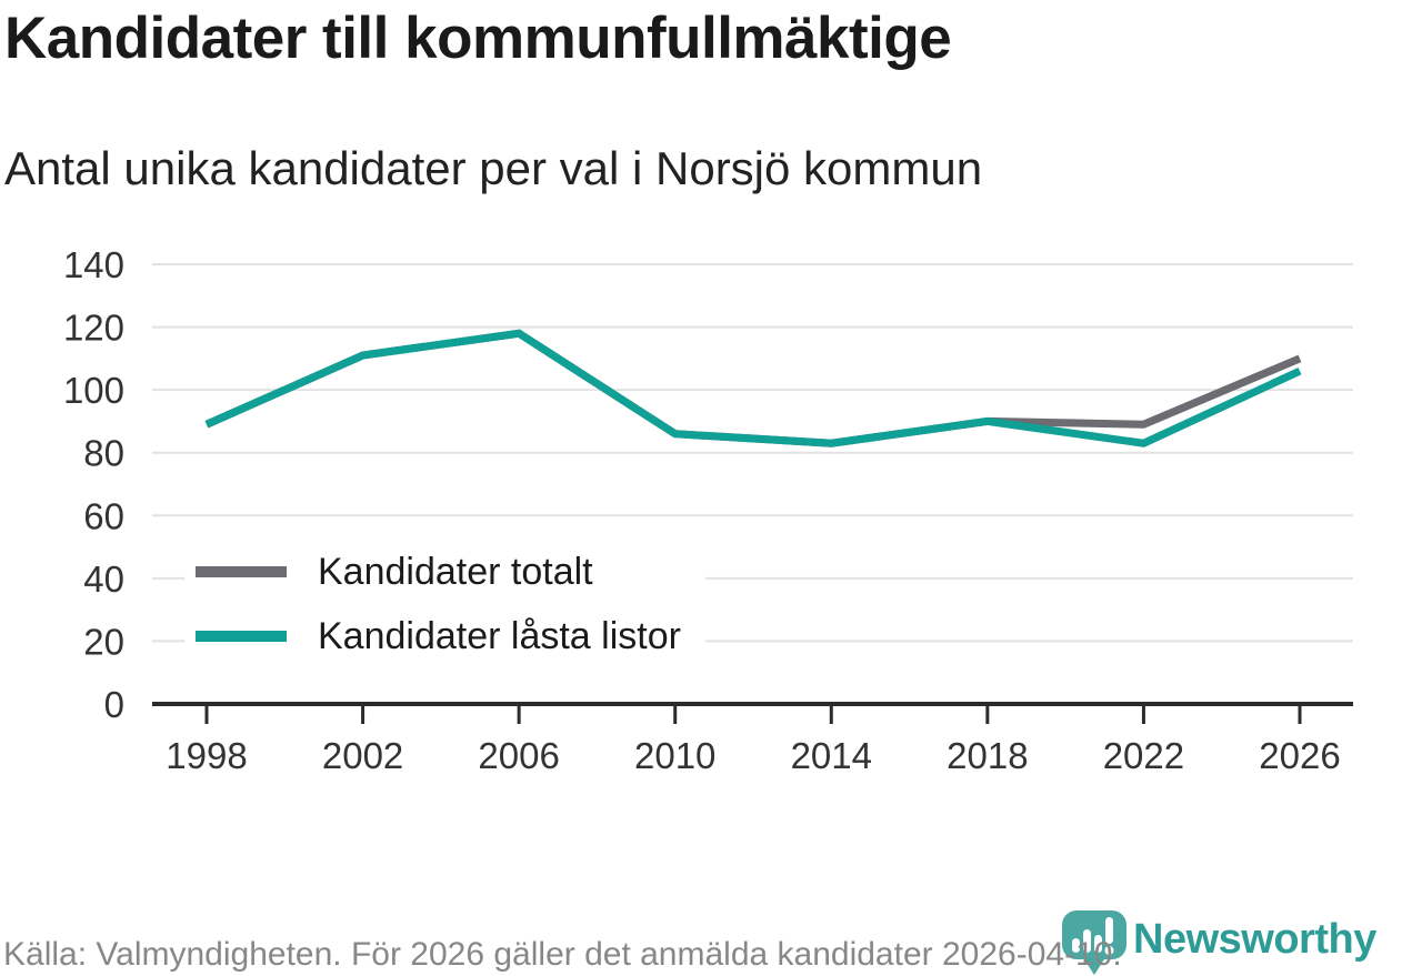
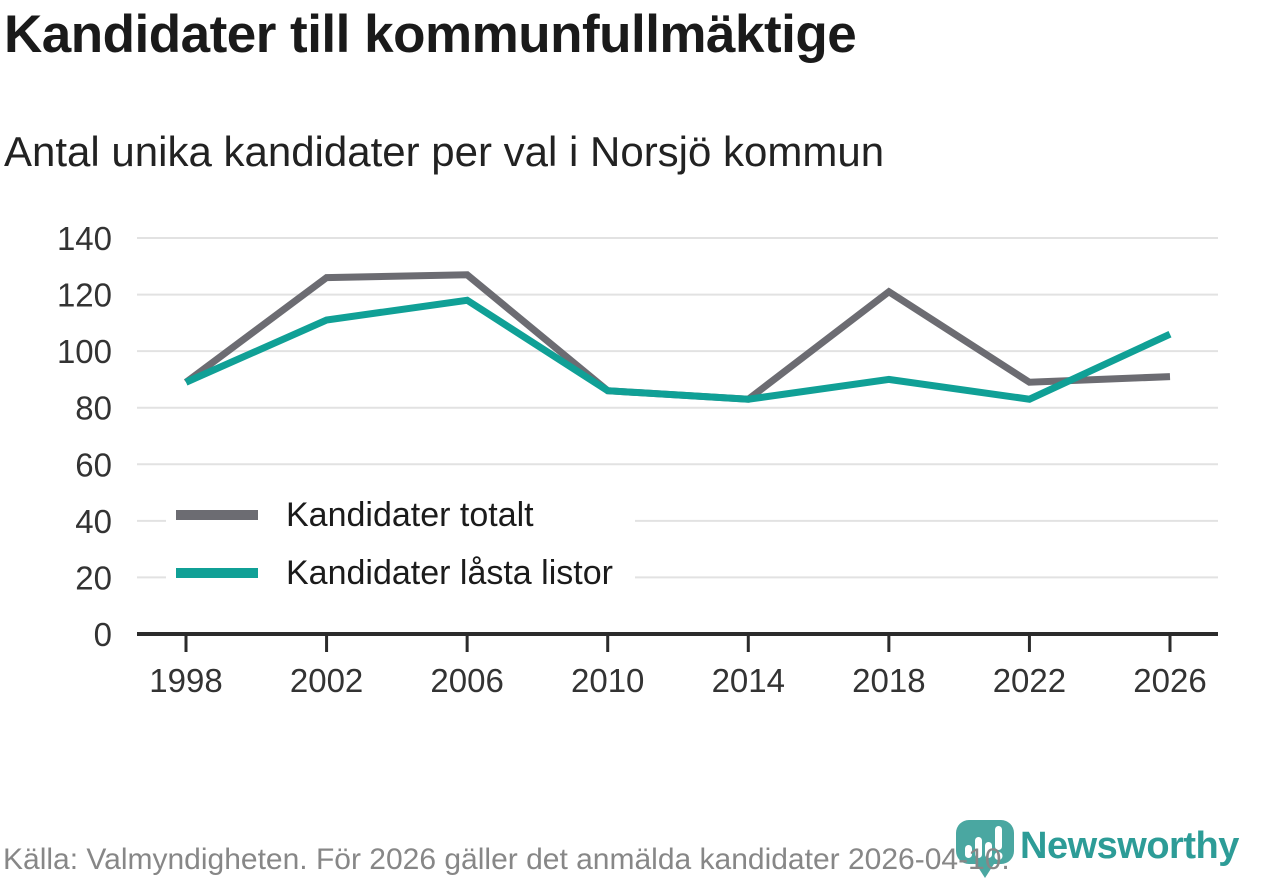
Kandidater totalt/2002: 111 -> 126
Kandidater totalt/2006: 118 -> 127
Kandidater totalt/2018: 90 -> 121
Kandidater totalt/2026: 110 -> 91
